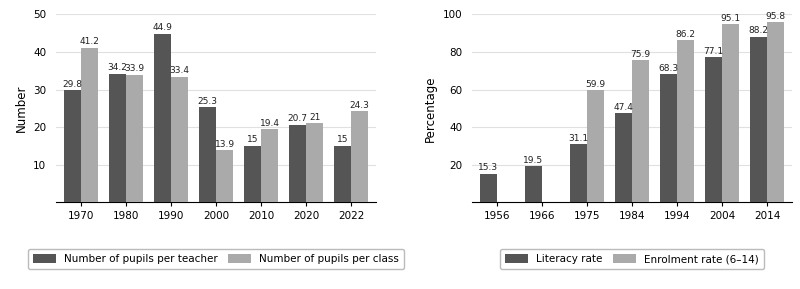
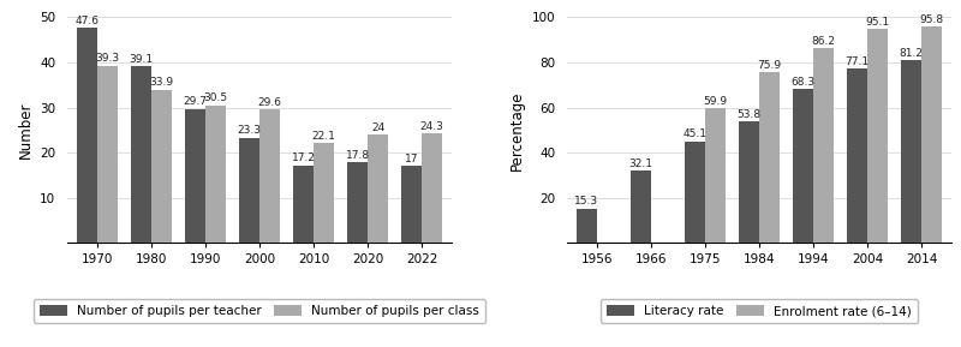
Number of pupils per teacher/1970: 29.8 -> 47.6
Number of pupils per class/1970: 41.2 -> 39.3
Number of pupils per teacher/1980: 34.2 -> 39.1
Number of pupils per teacher/1990: 44.9 -> 29.7
Number of pupils per class/1990: 33.4 -> 30.5
Number of pupils per teacher/2000: 25.3 -> 23.3
Number of pupils per class/2000: 13.9 -> 29.6
Number of pupils per teacher/2010: 15 -> 17
Number of pupils per class/2010: 19.4 -> 22.1
Number of pupils per teacher/2020: 20.7 -> 17.8
Number of pupils per class/2020: 21 -> 24
Number of pupils per teacher/2022: 15 -> 17
Literacy rate/1966: 19.5 -> 32.1
Literacy rate/1975: 31.1 -> 45.1
Literacy rate/1984: 47.4 -> 53.8
Literacy rate/2014: 88.2 -> 81.2
